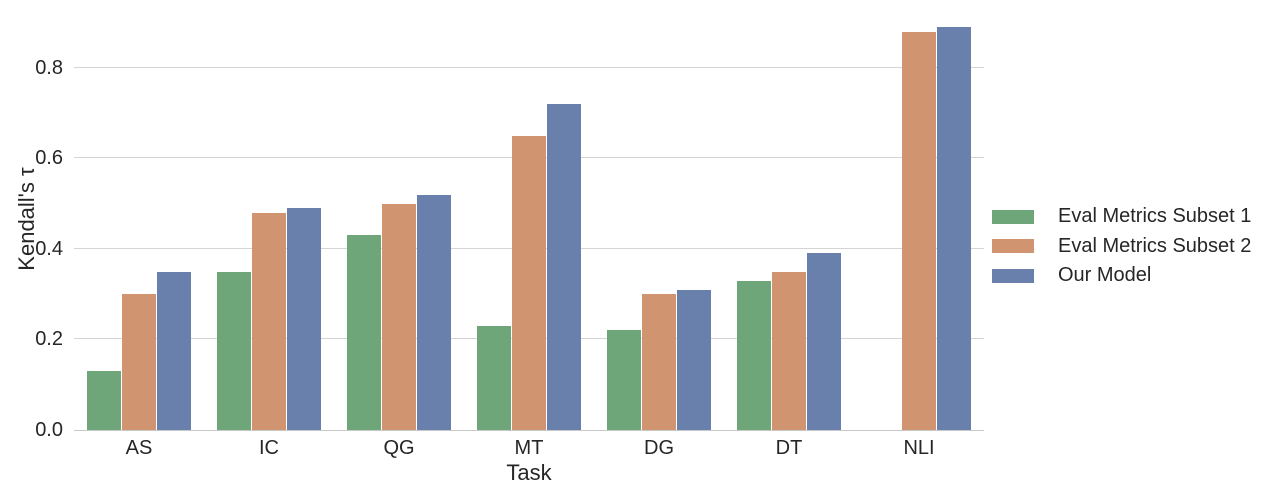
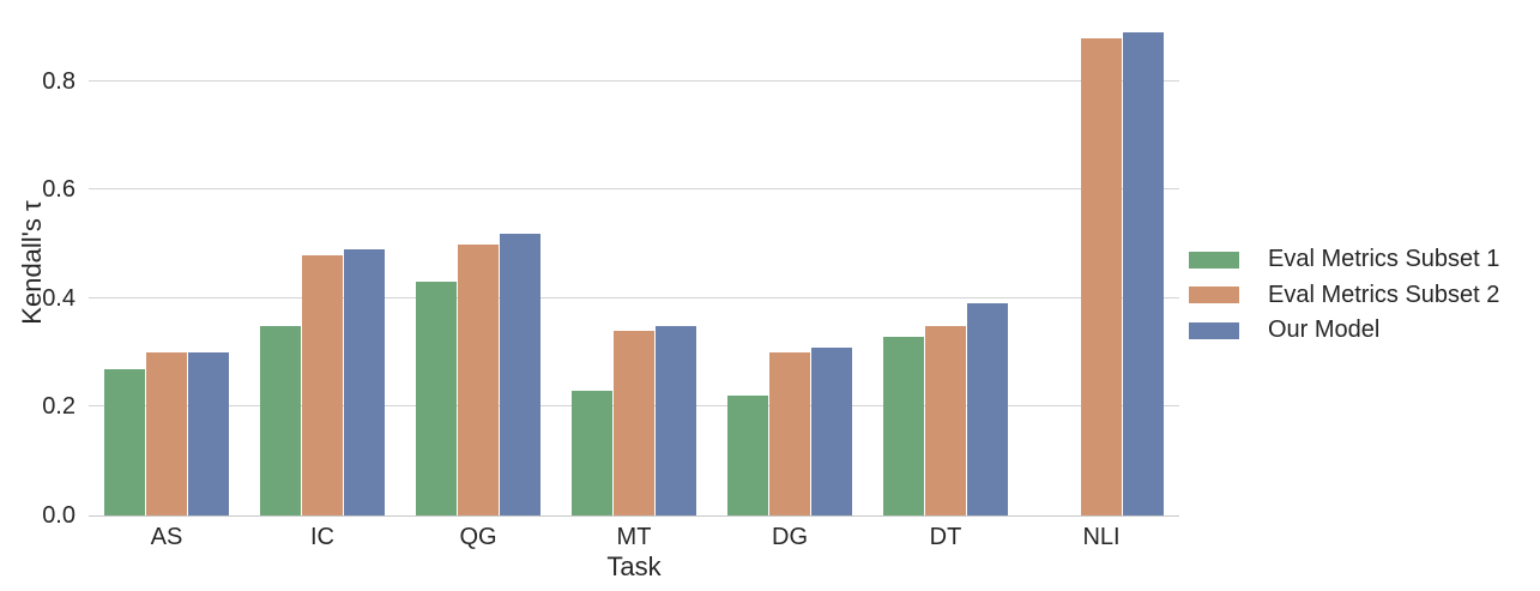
Eval Metrics Subset 1/AS: 0.13 -> 0.27
Our Model/AS: 0.35 -> 0.30
Eval Metrics Subset 2/MT: 0.65 -> 0.34
Our Model/MT: 0.72 -> 0.35
